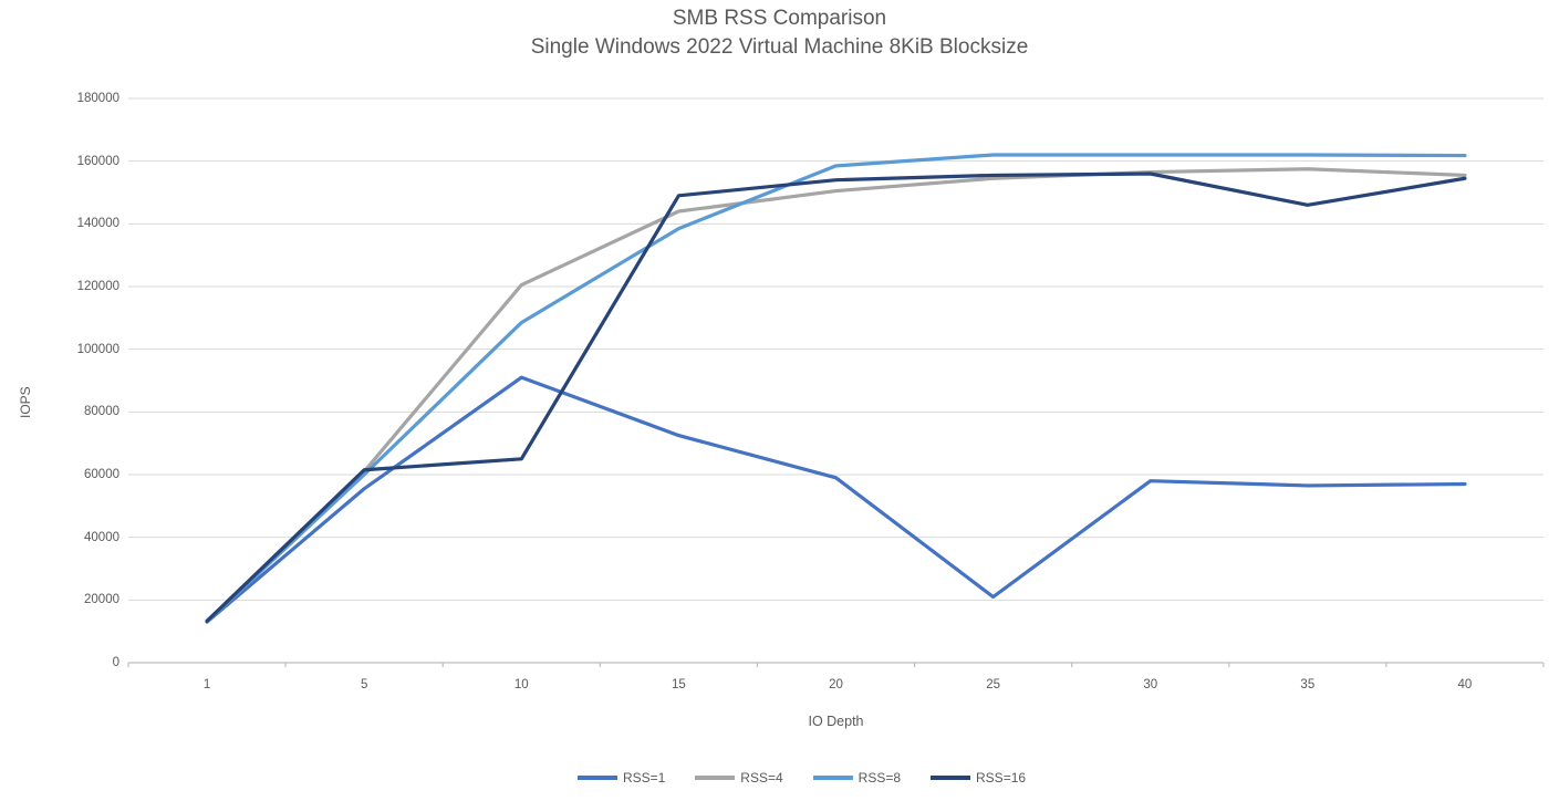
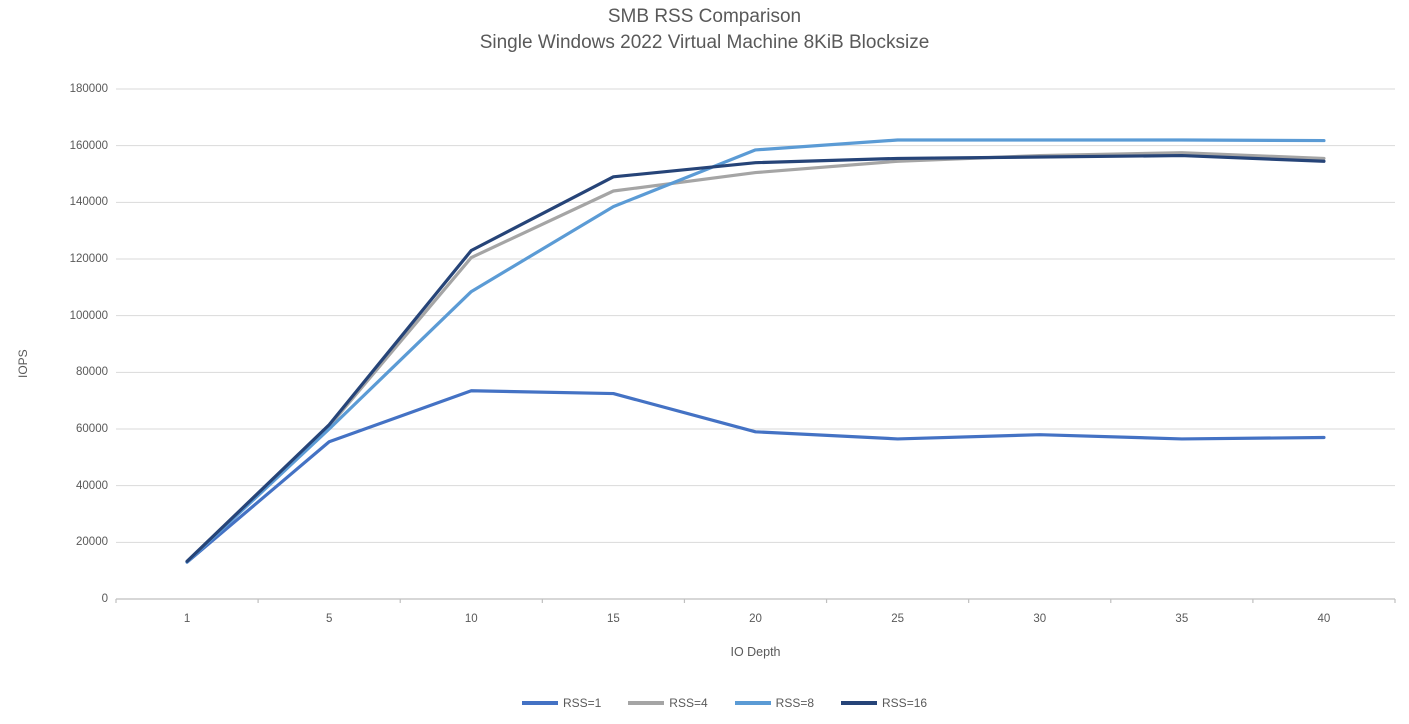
RSS=1/10: 91000 -> 74000
RSS=16/10: 65000 -> 123000
RSS=1/25: 21000 -> 56000
RSS=16/35: 146000 -> 156000
